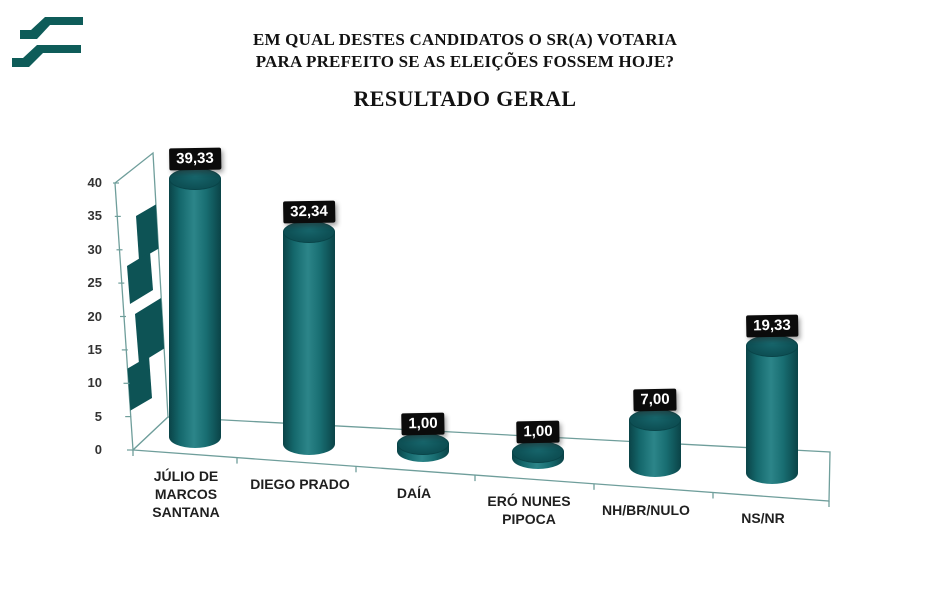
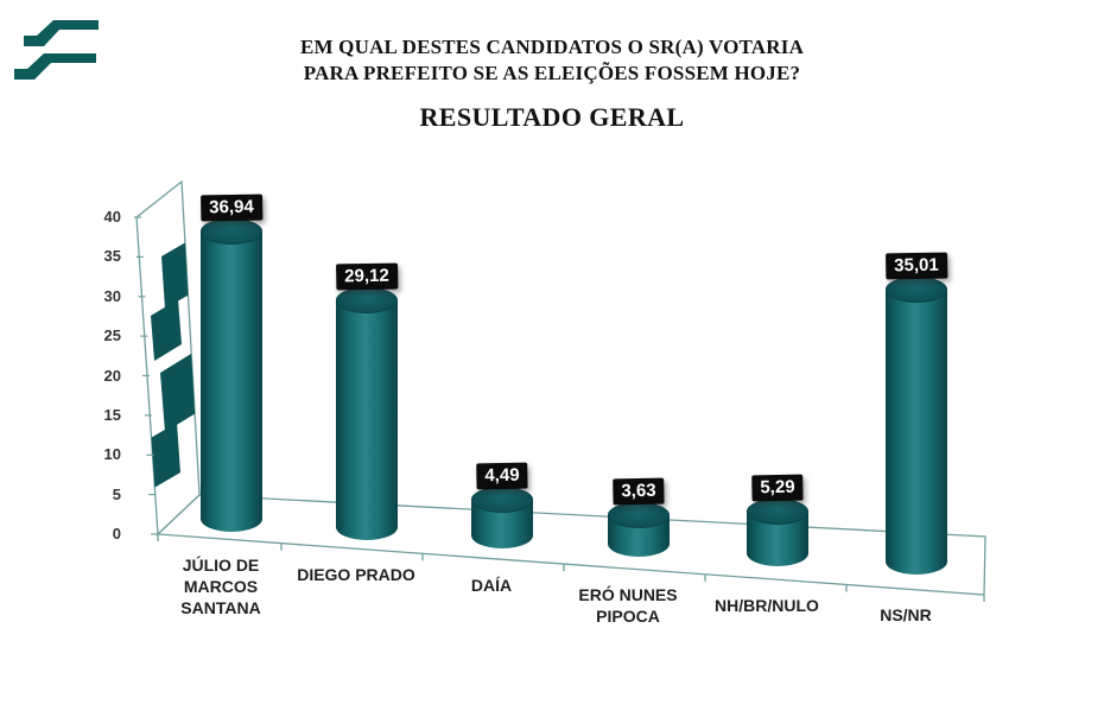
JÚLIO DE MARCOS SANTANA: 39,33 -> 36,94
DIEGO PRADO: 32,34 -> 29,12
DAÍA: 1,00 -> 4,49
ERÓ NUNES PIPOCA: 1,00 -> 3,63
NH/BR/NULO: 7,00 -> 5,29
NS/NR: 19,33 -> 35,01
